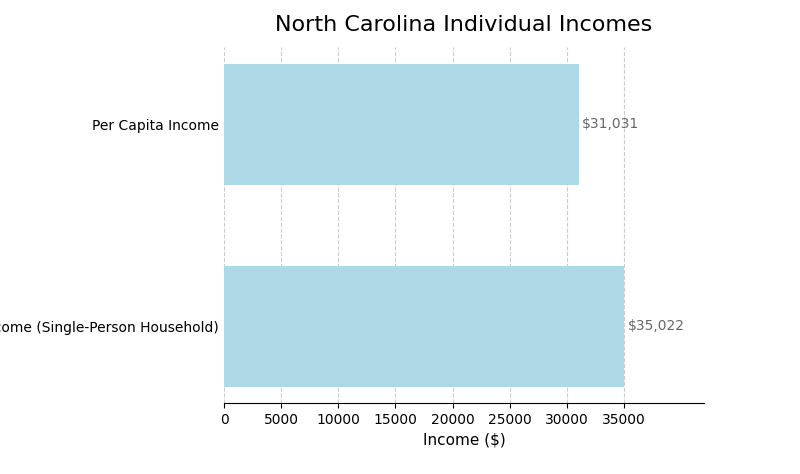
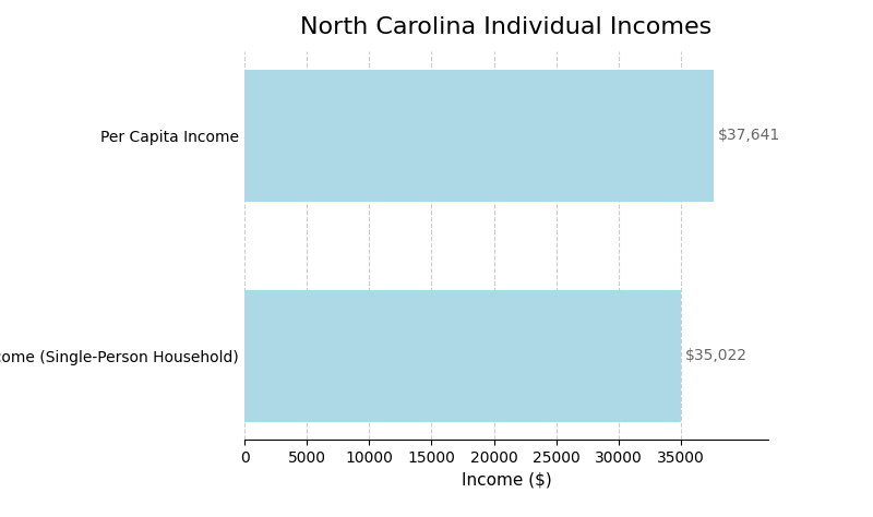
Per Capita Income: $31,031 -> $37,641
